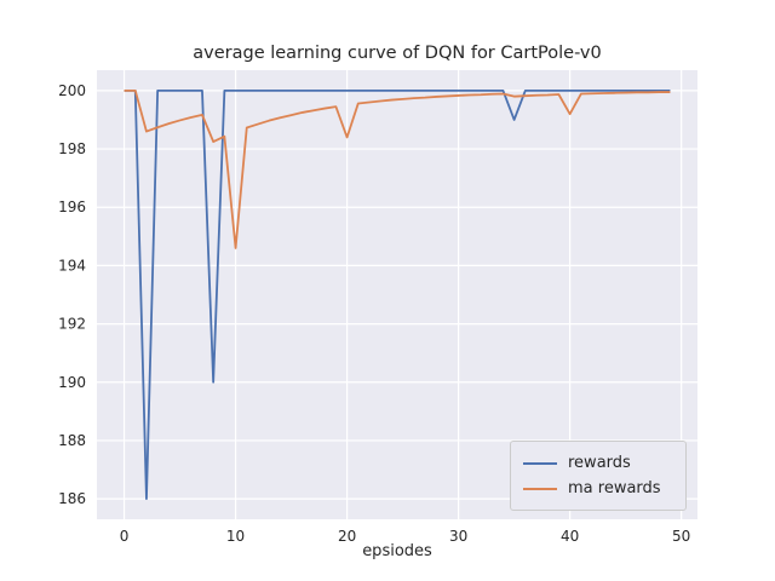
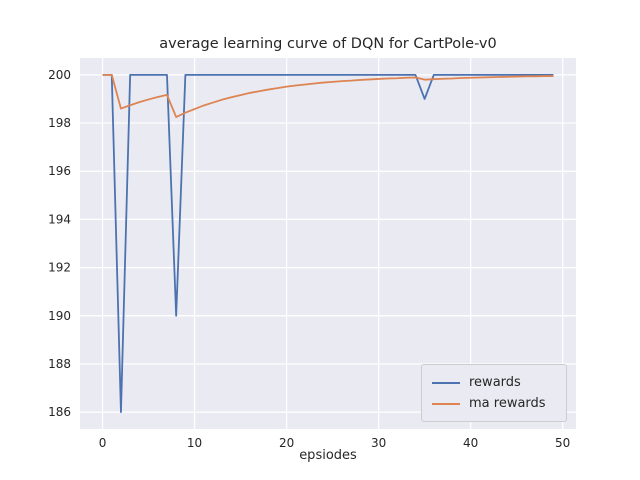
ma rewards/10: 194.6 -> 198.6
ma rewards/20: 198.4 -> 199.5
ma rewards/40: 199.2 -> 199.9
